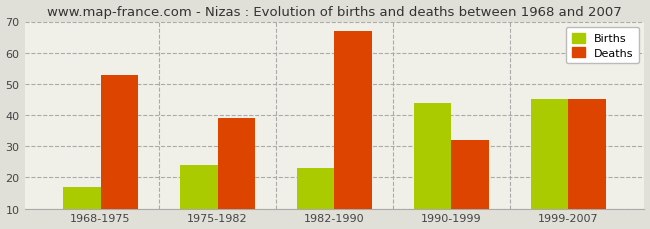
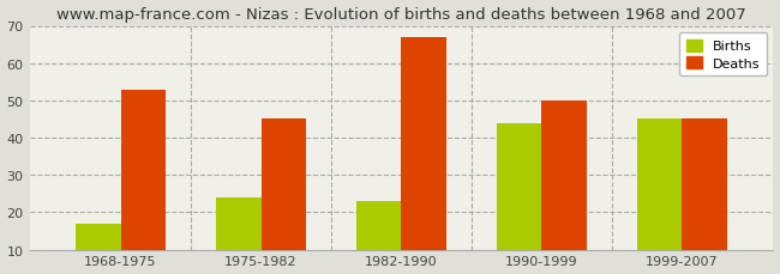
Deaths/1975-1982: 39 -> 45
Deaths/1990-1999: 32 -> 50
